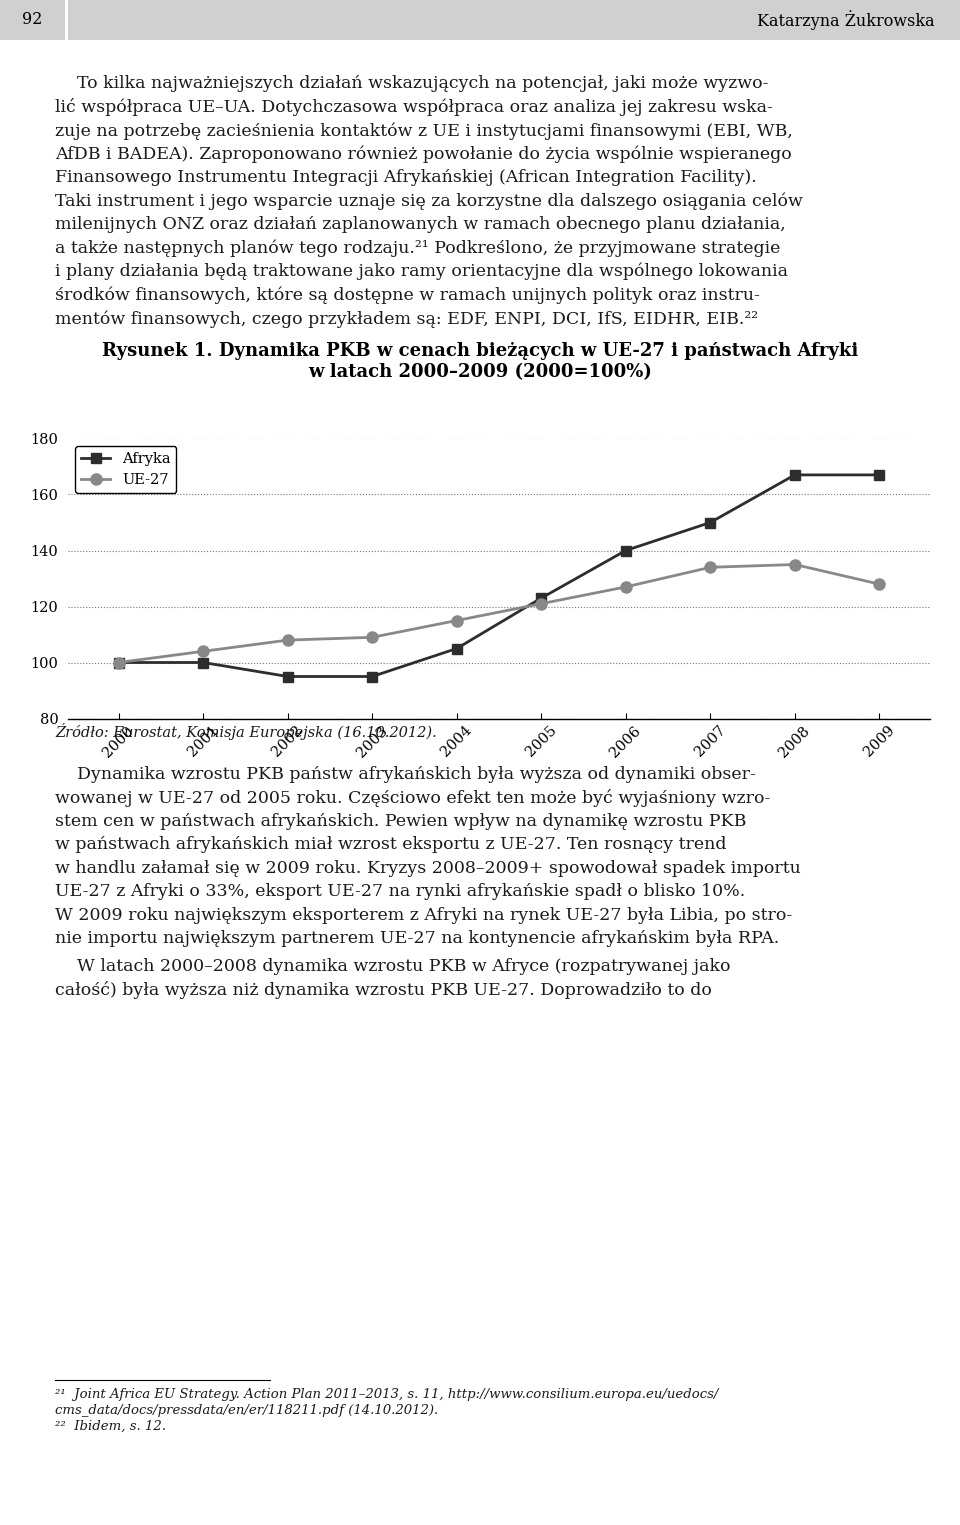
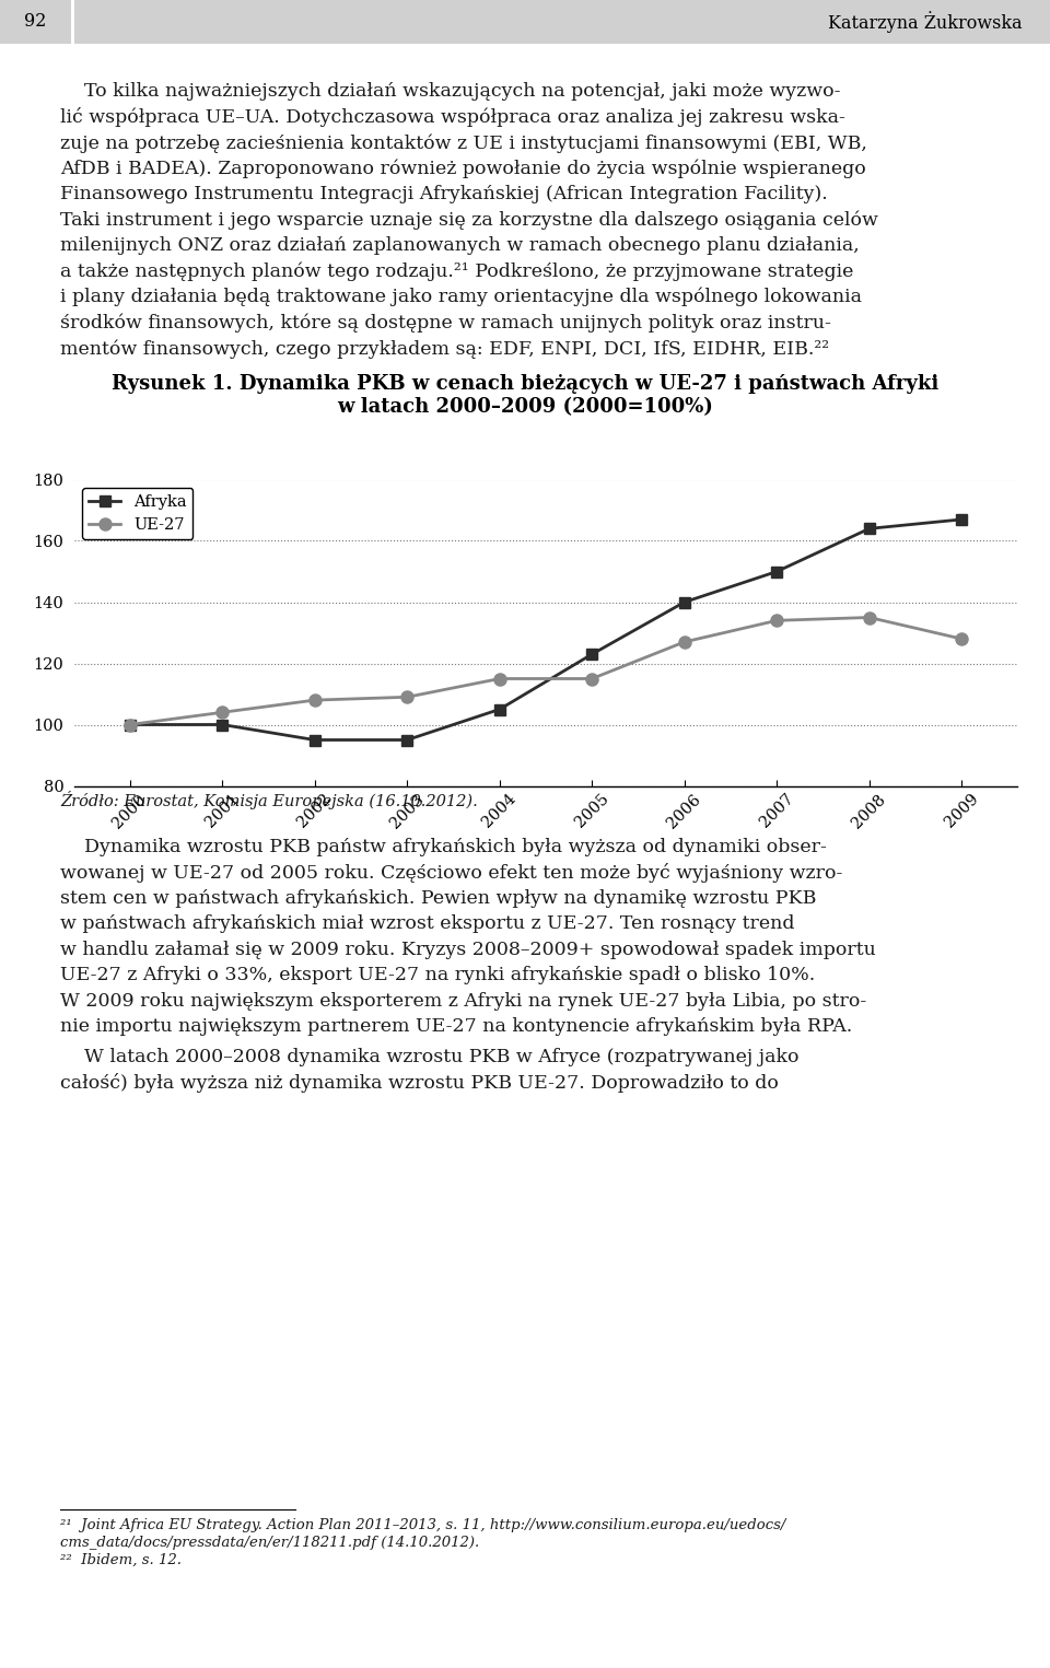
UE-27/2005: 121 -> 115
Afryka/2008: 167 -> 164
